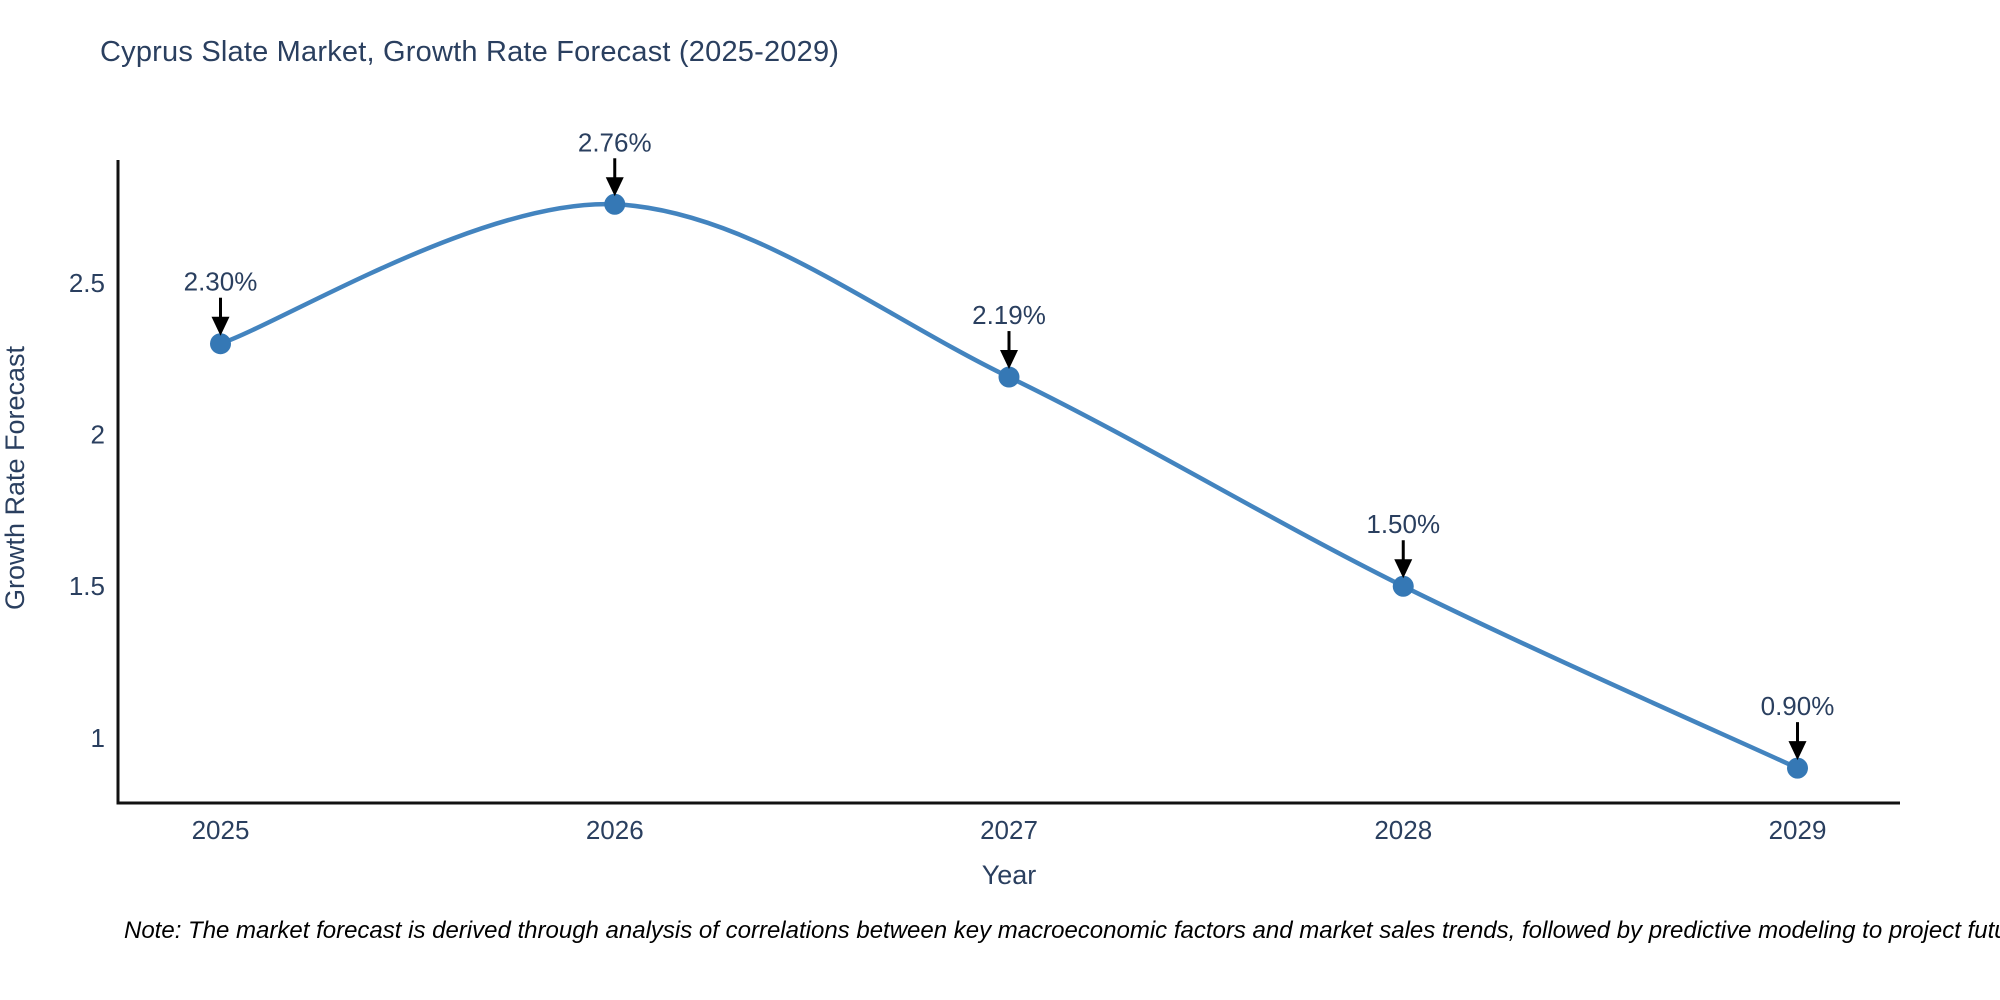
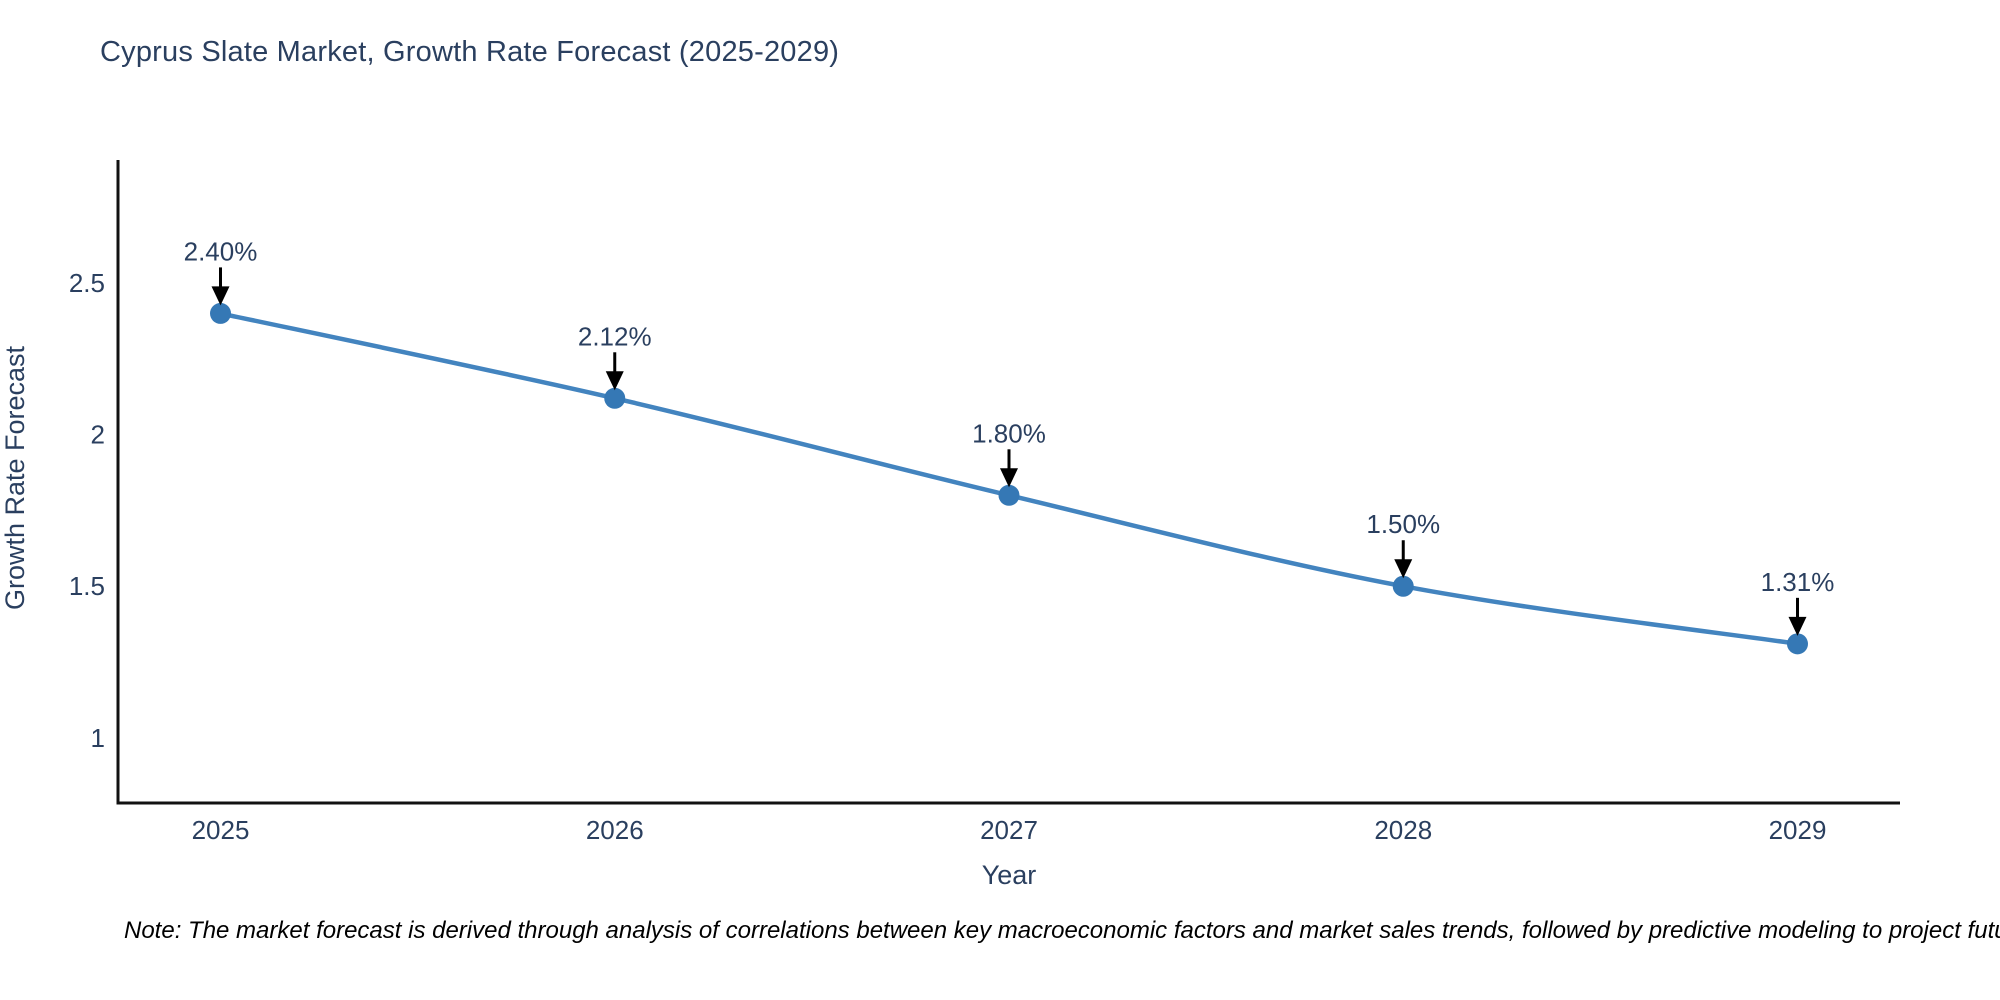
2025: 2.30% -> 2.40%
2026: 2.76% -> 2.12%
2027: 2.19% -> 1.80%
2029: 0.90% -> 1.31%
